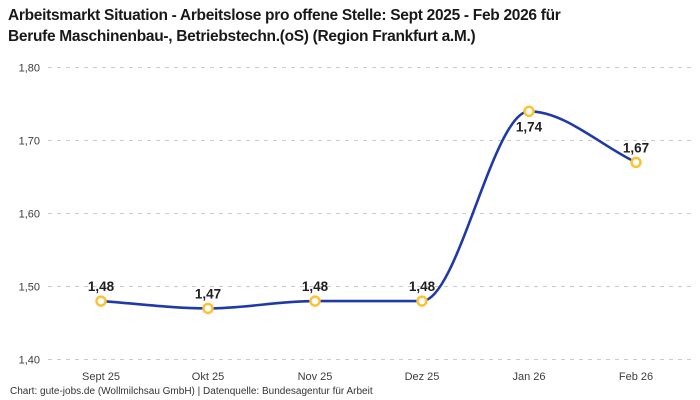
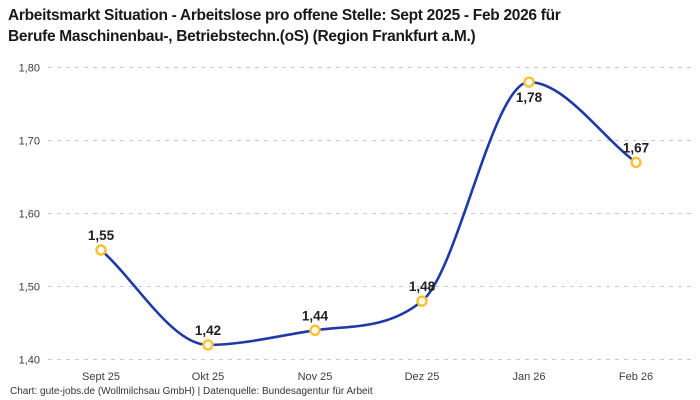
Sept 25: 1,48 -> 1,55
Okt 25: 1,47 -> 1,42
Nov 25: 1,48 -> 1,44
Jan 26: 1,74 -> 1,78
